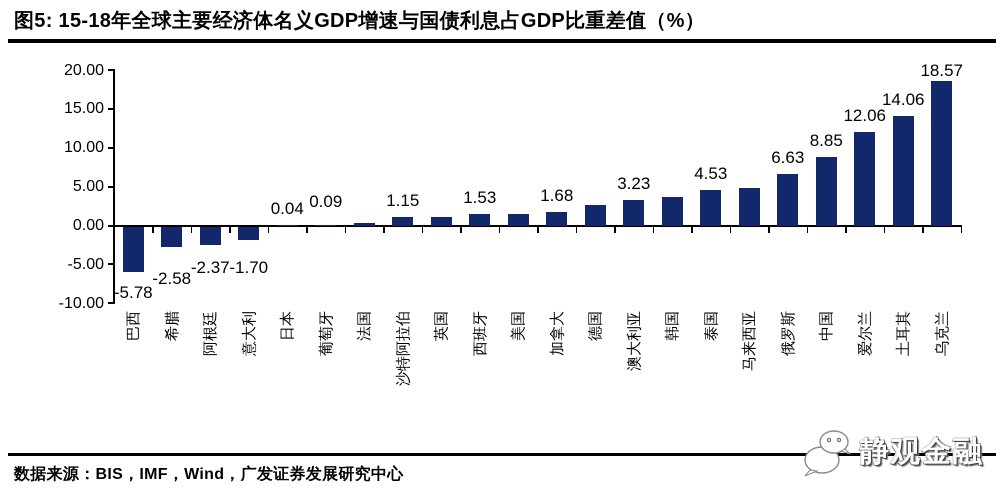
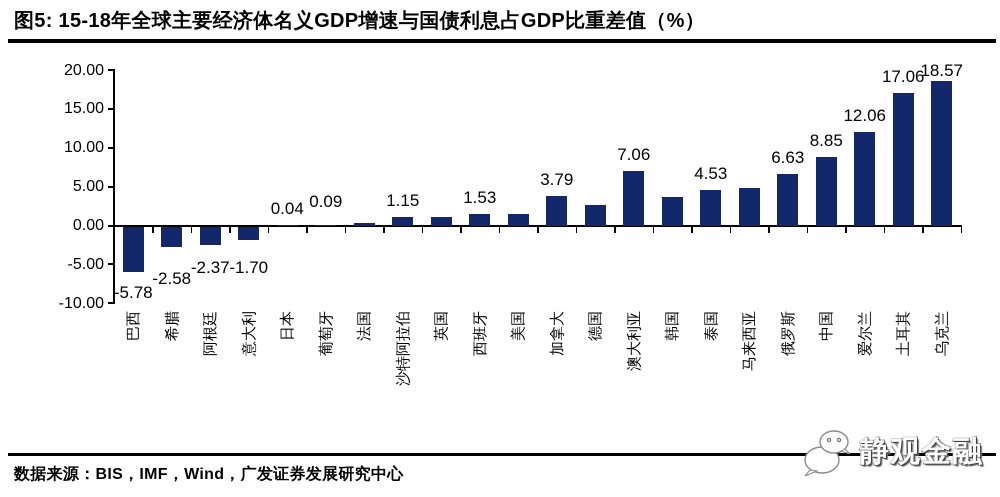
加拿大: 1.68 -> 3.79
澳大利亚: 3.23 -> 7.06
土耳其: 14.06 -> 17.06
